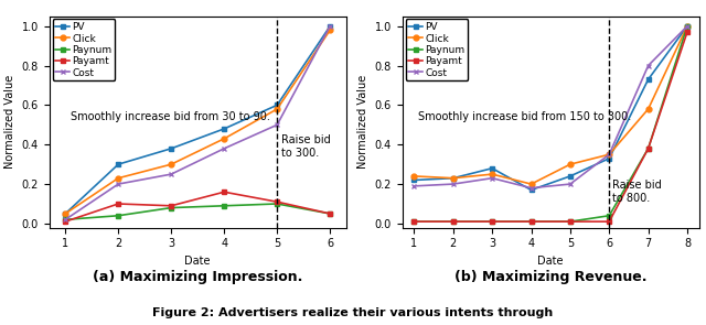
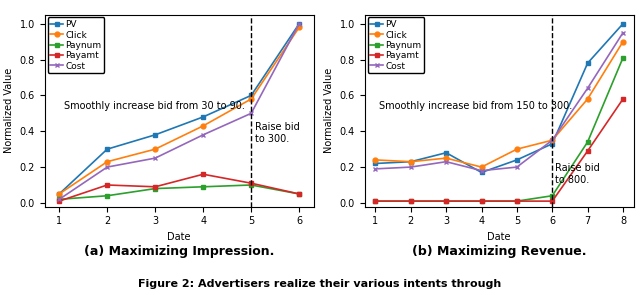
PV/7: 0.73 -> 0.78
Paynum/7: 0.38 -> 0.34
Payamt/7: 0.38 -> 0.29
Cost/7: 0.80 -> 0.64
Click/8: 1.00 -> 0.90
Paynum/8: 1.00 -> 0.81
Payamt/8: 0.97 -> 0.58
Cost/8: 1.00 -> 0.95
